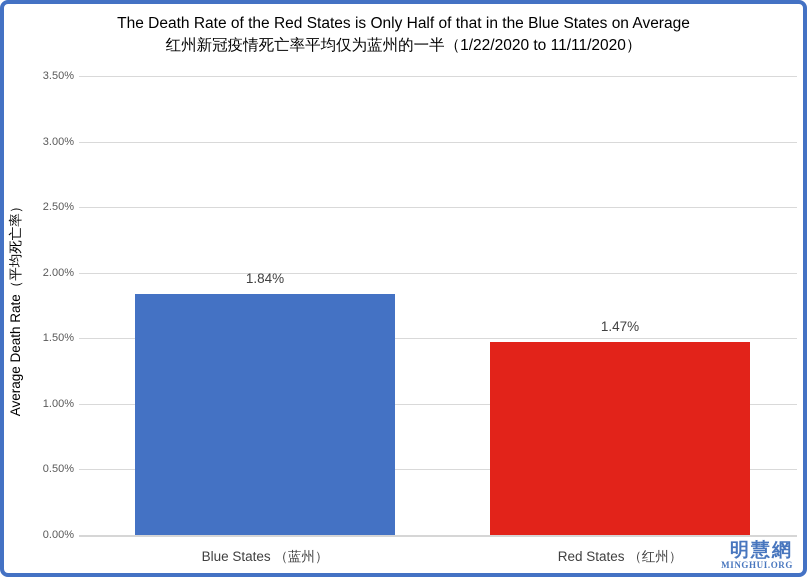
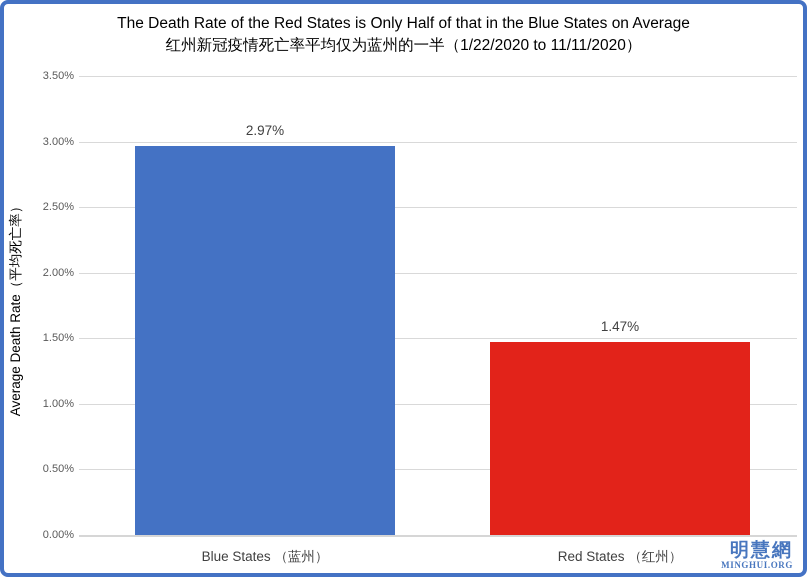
Blue States （蓝州）: 1.84% -> 2.97%
